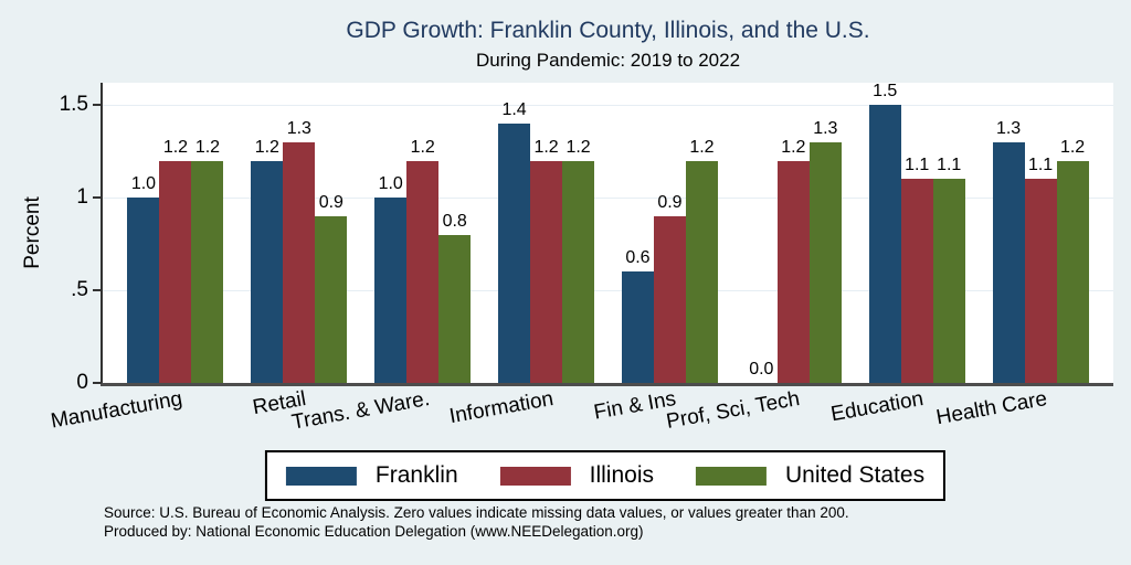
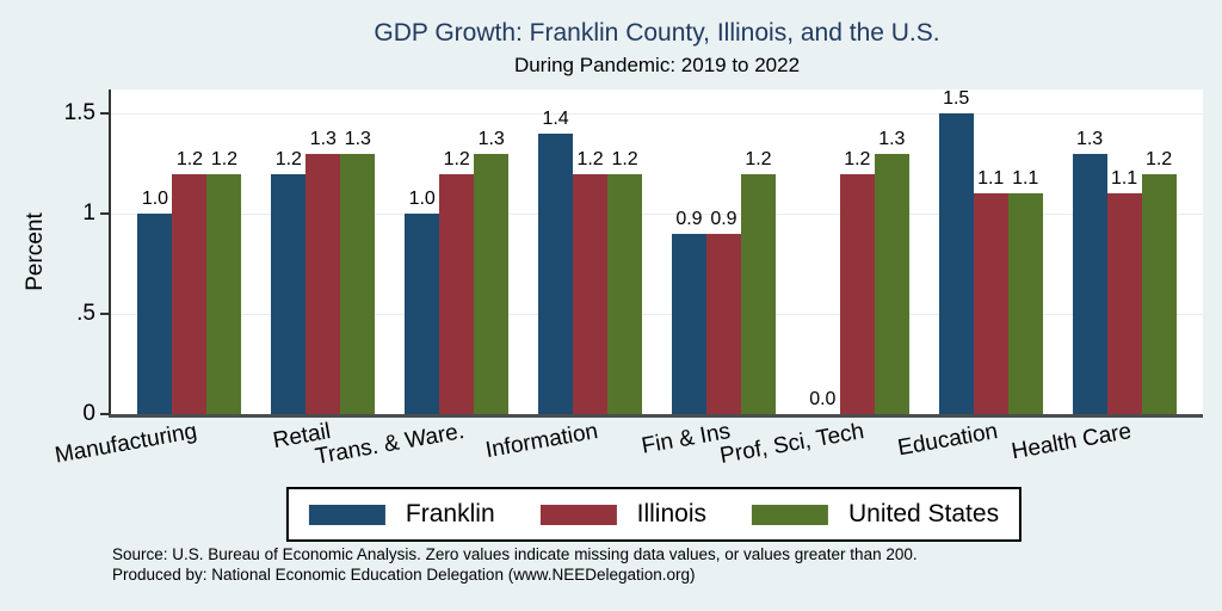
United States/Retail: 0.9 -> 1.3
United States/Trans. & Ware.: 0.8 -> 1.3
Franklin/Fin & Ins: 0.6 -> 0.9
